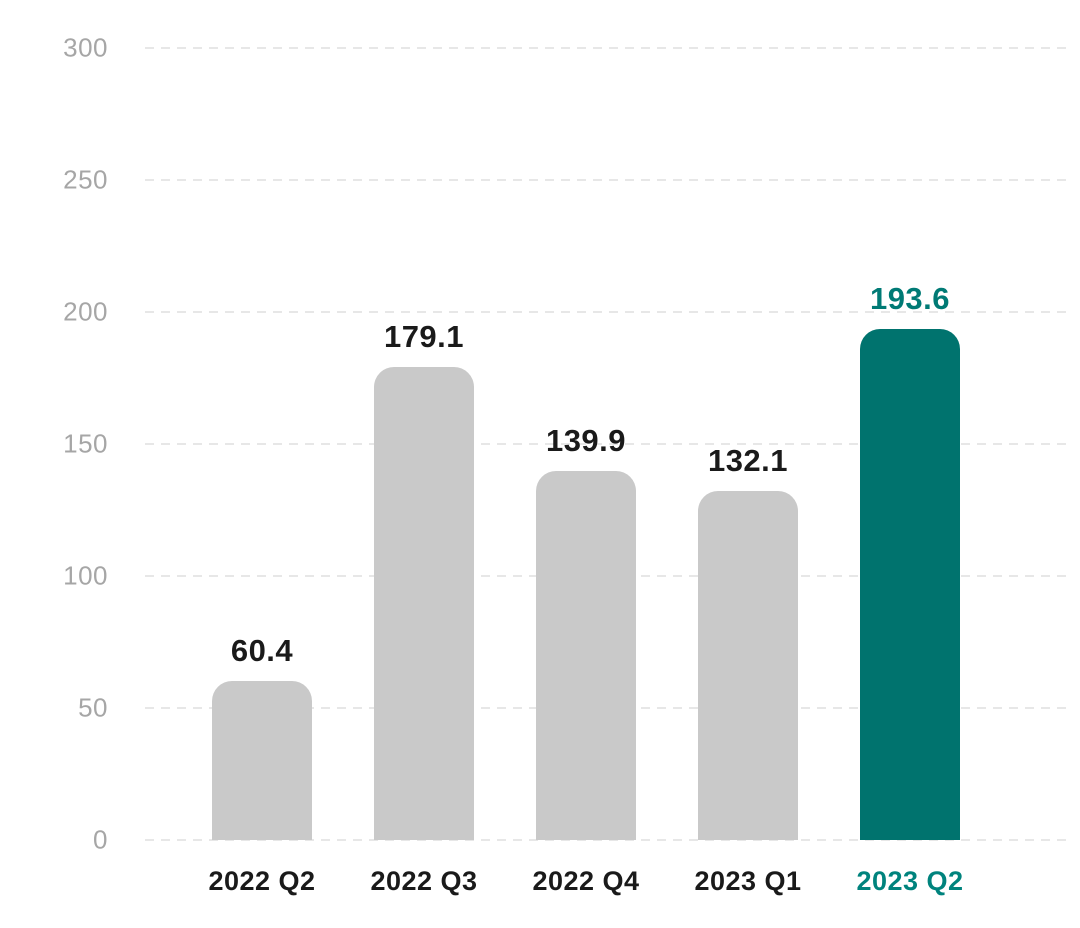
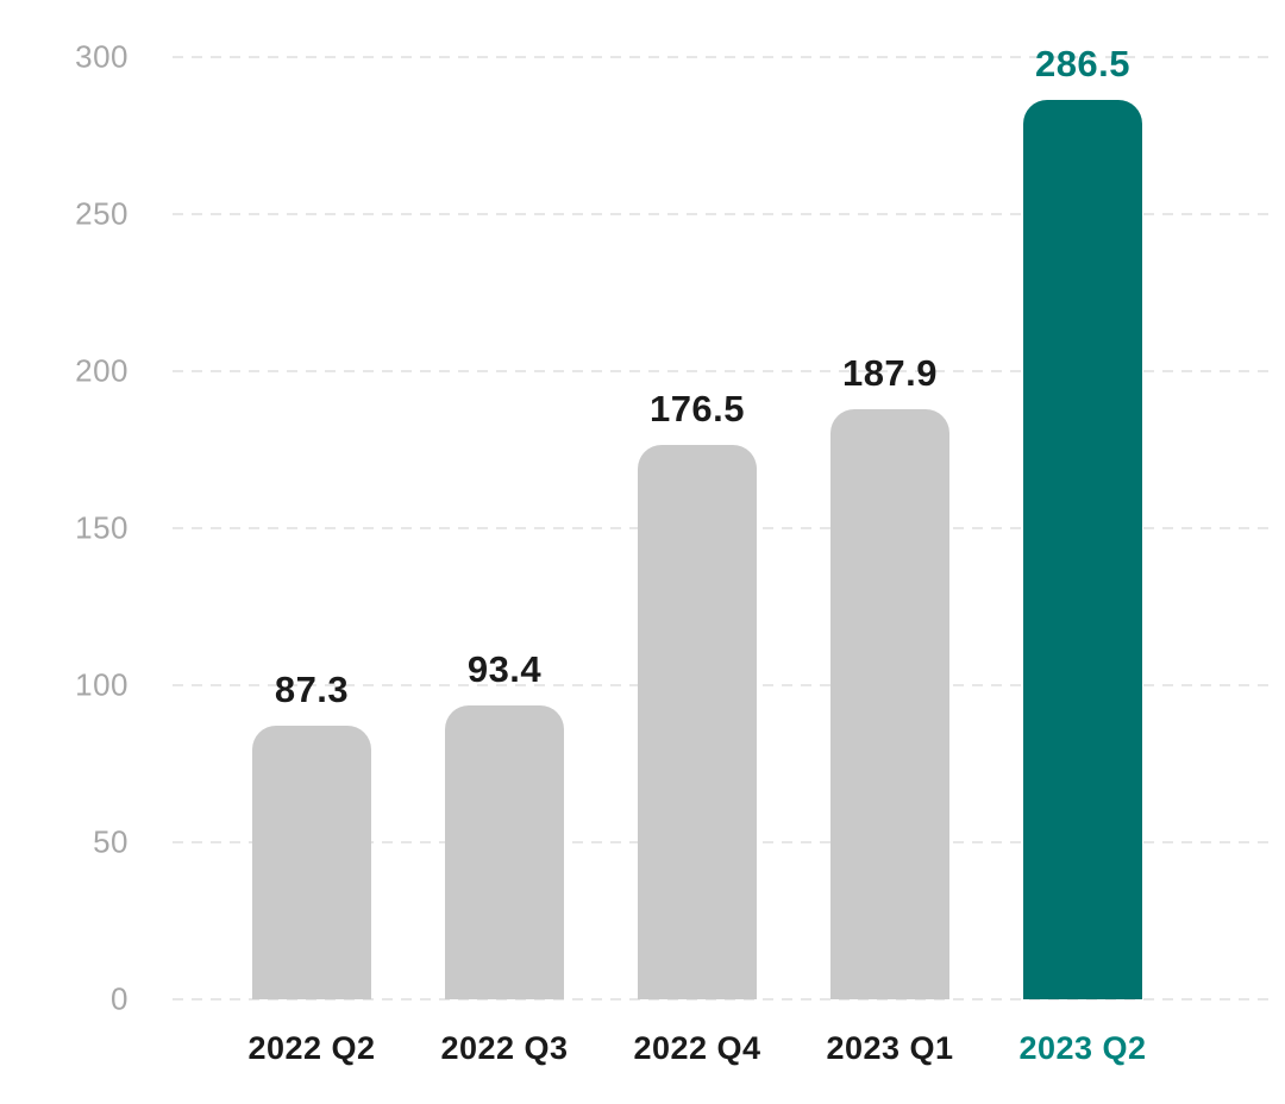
2022 Q2: 60.4 -> 87.3
2022 Q3: 179.1 -> 93.4
2022 Q4: 139.9 -> 176.5
2023 Q1: 132.1 -> 187.9
2023 Q2: 193.6 -> 286.5
